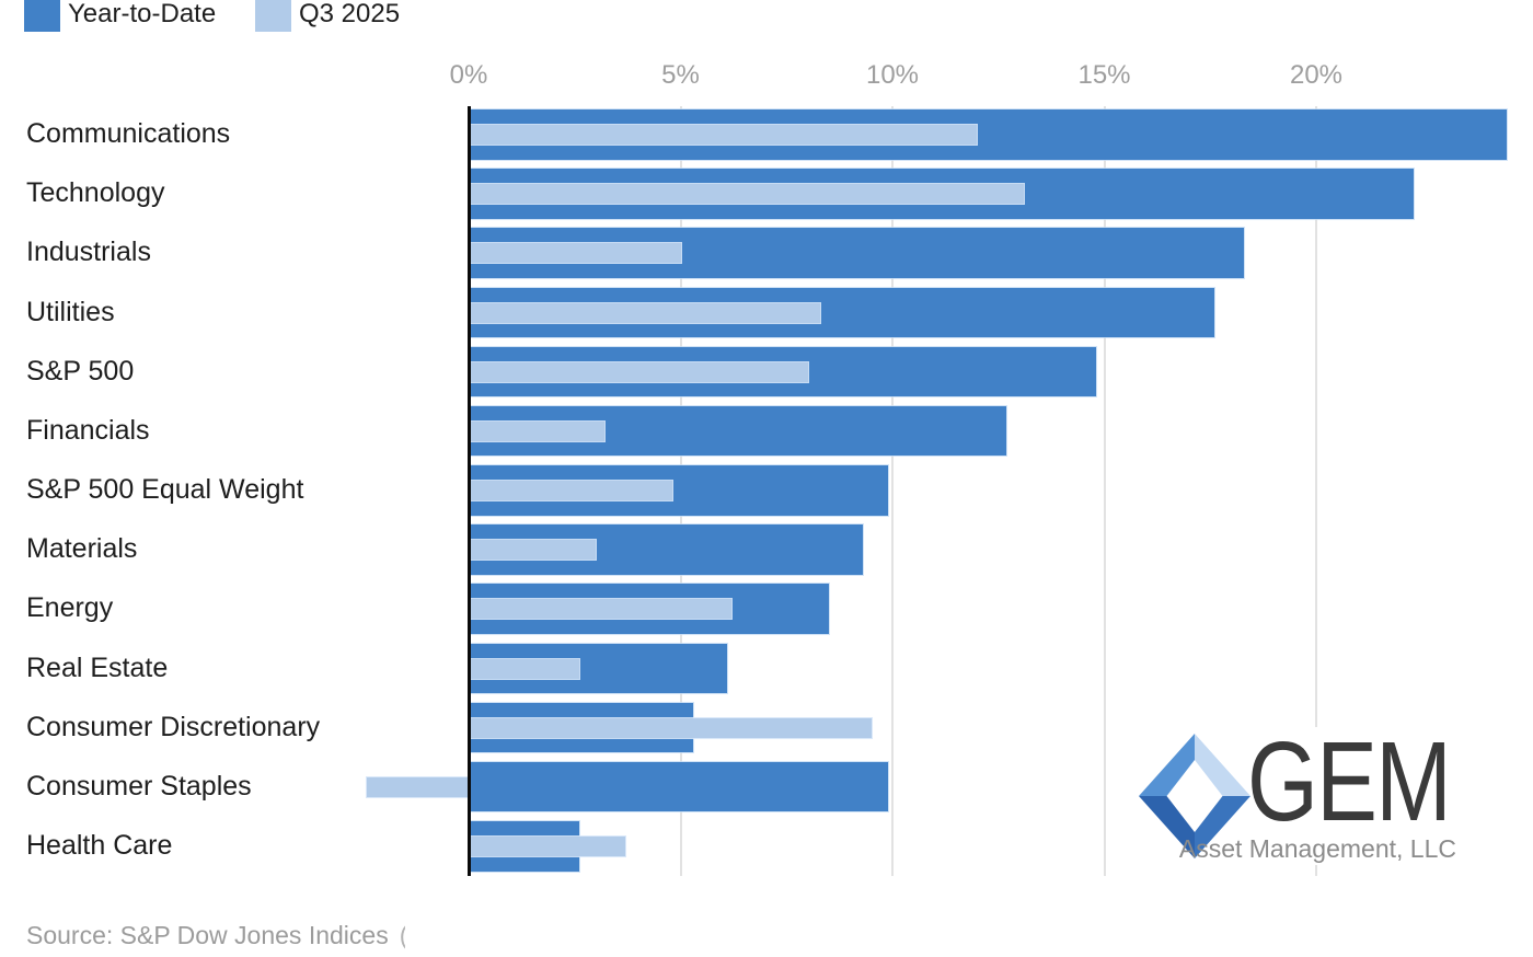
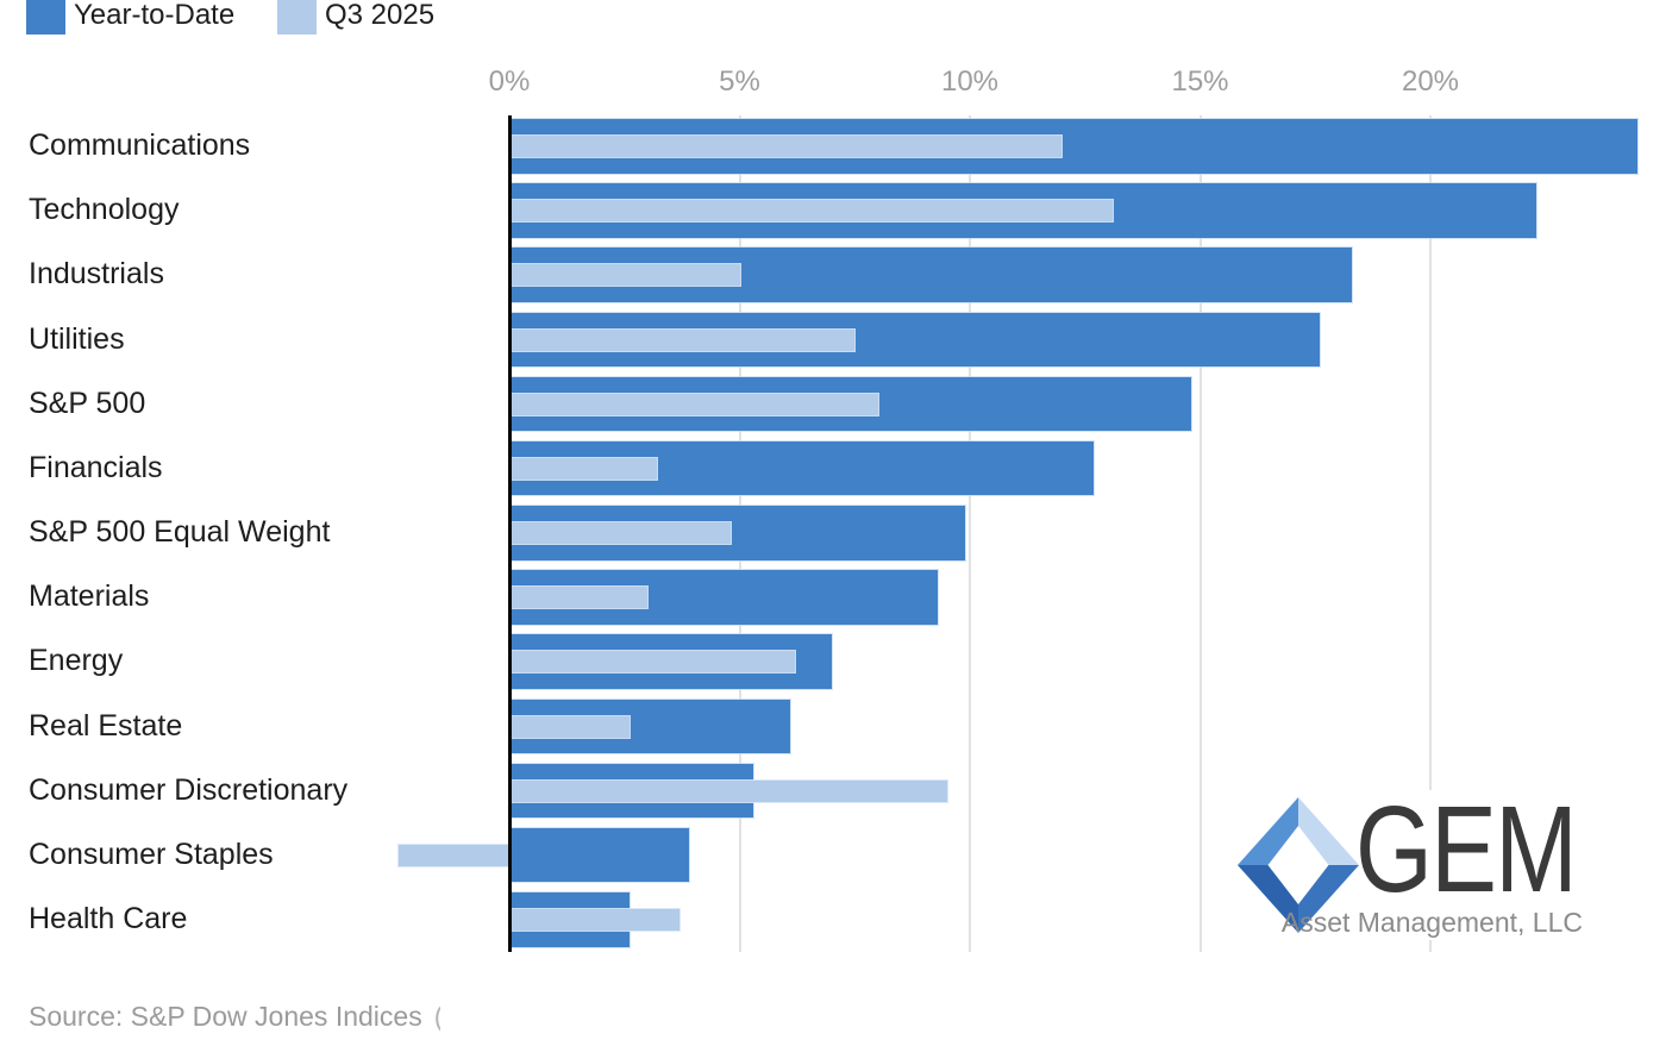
Q3 2025/Utilities: 8.3% -> 7.5%
Year-to-Date/Energy: 8.5% -> 7.0%
Year-to-Date/Consumer Staples: 9.9% -> 3.9%
